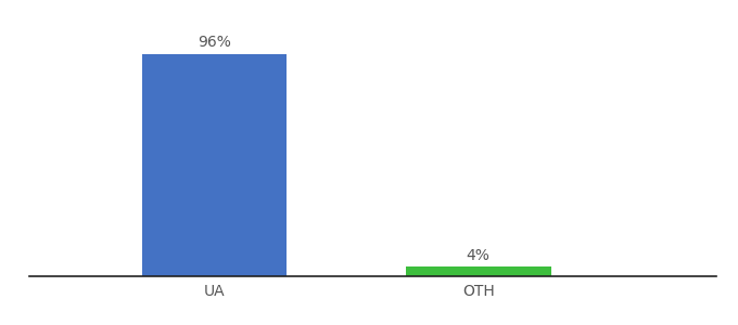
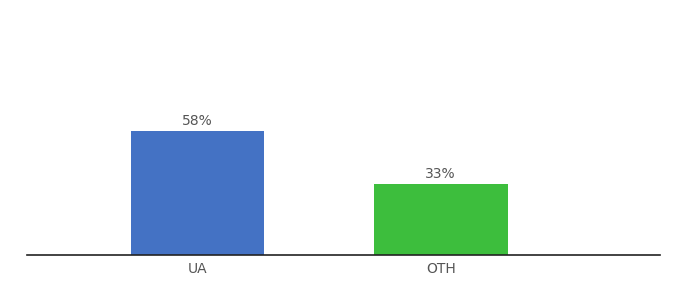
UA: 96% -> 58%
OTH: 4% -> 33%
